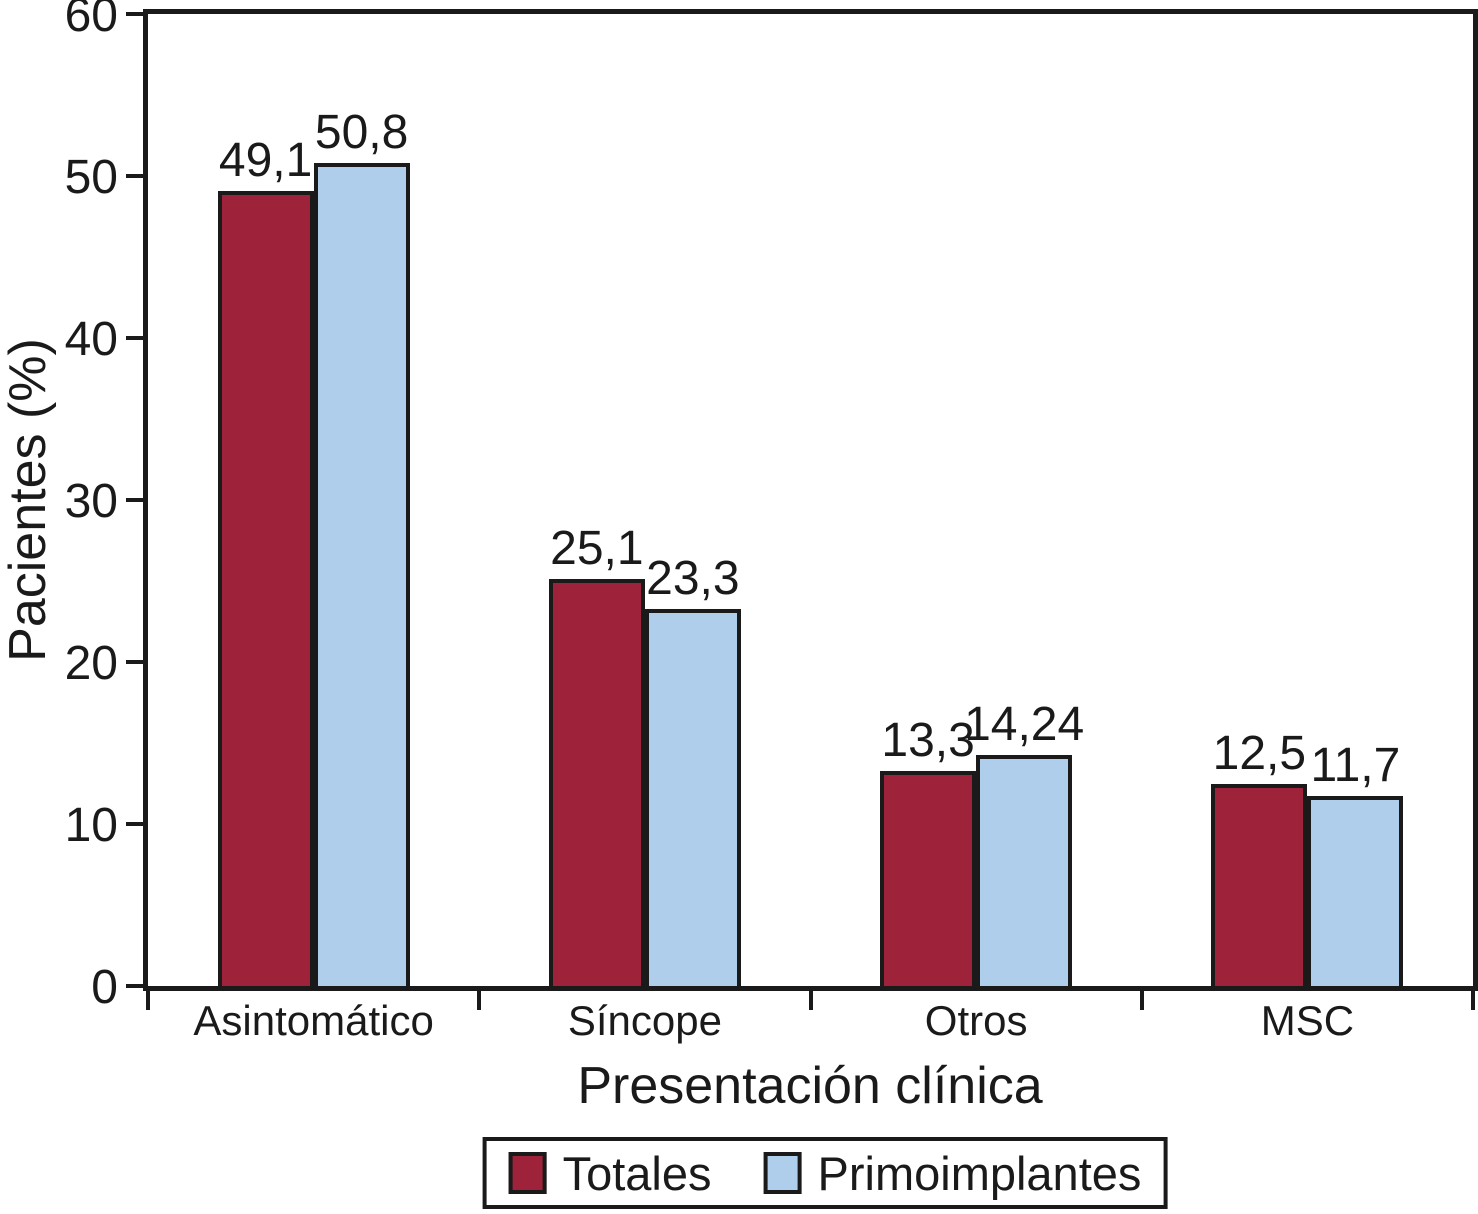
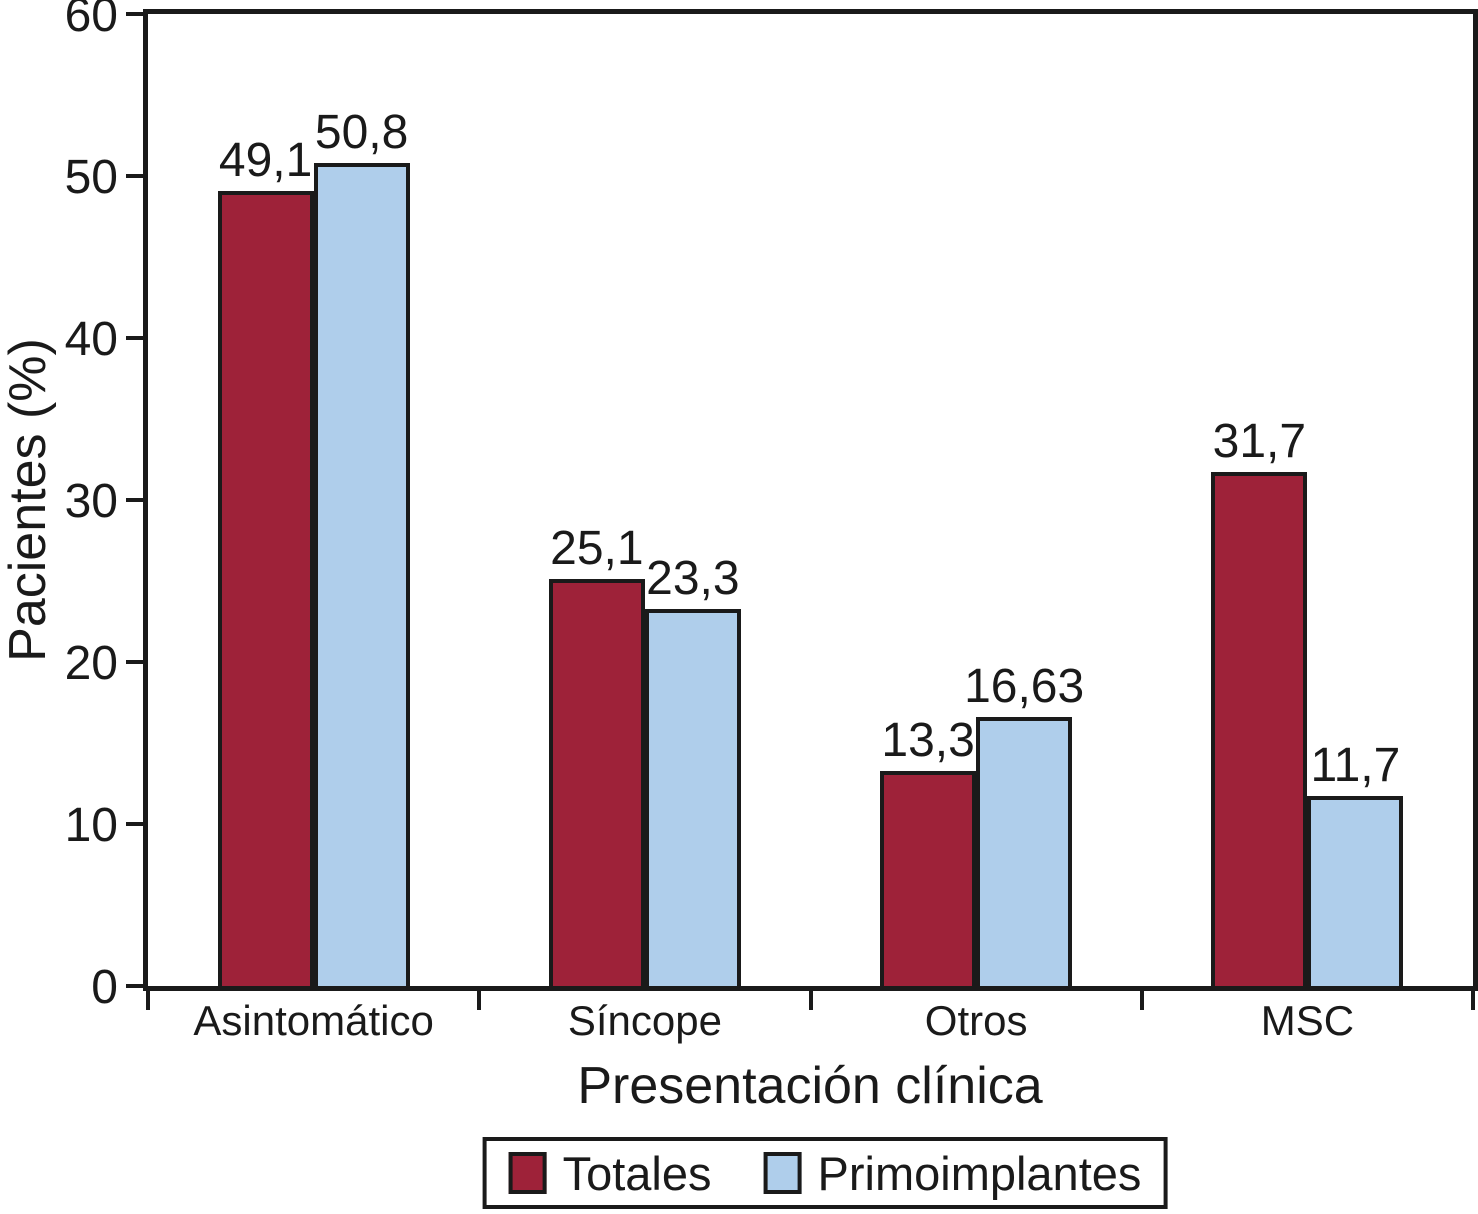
Primoimplantes/Otros: 14,24 -> 16,63
Totales/MSC: 12,5 -> 31,7
